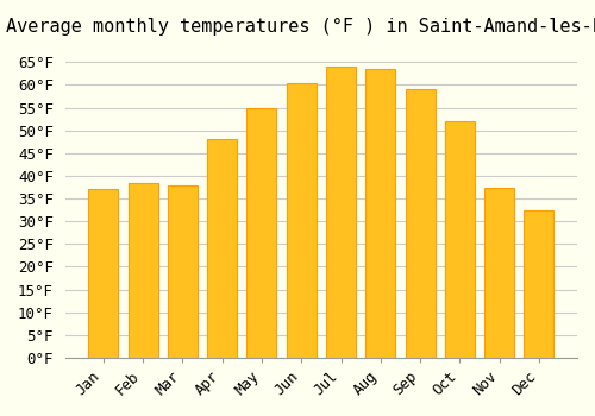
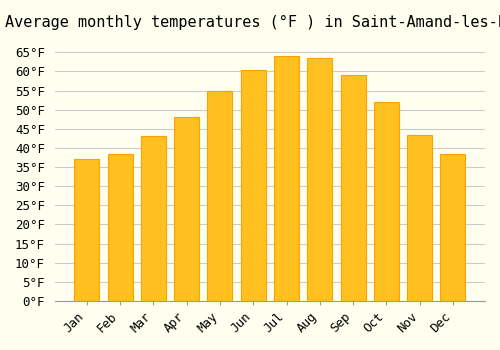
Mar: 38.0°F -> 43.0°F
Nov: 37.5°F -> 43.5°F
Dec: 32.5°F -> 38.5°F
